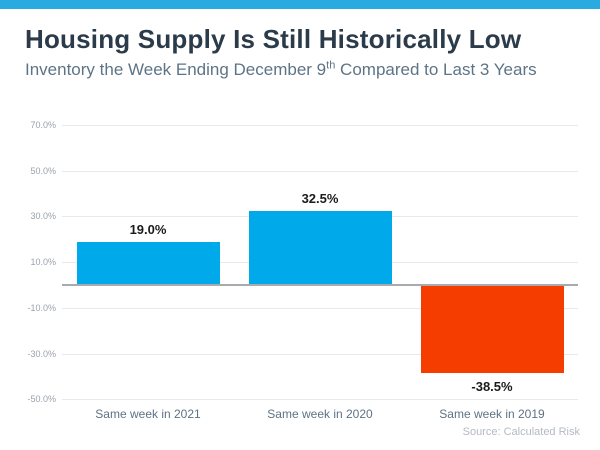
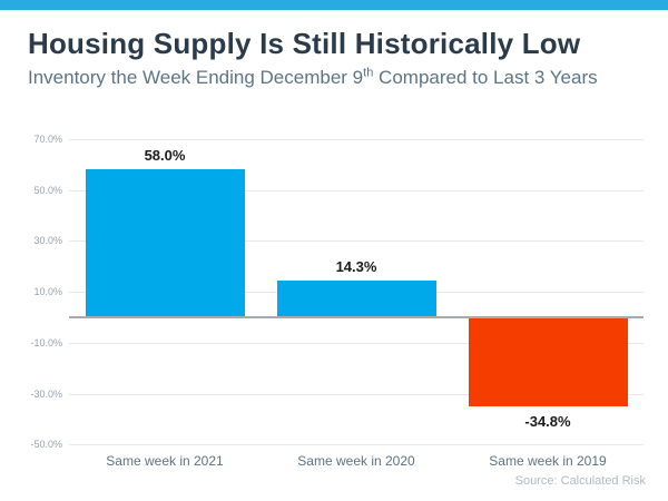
Same week in 2021: 19.0% -> 58.0%
Same week in 2020: 32.5% -> 14.3%
Same week in 2019: -38.5% -> -34.8%
